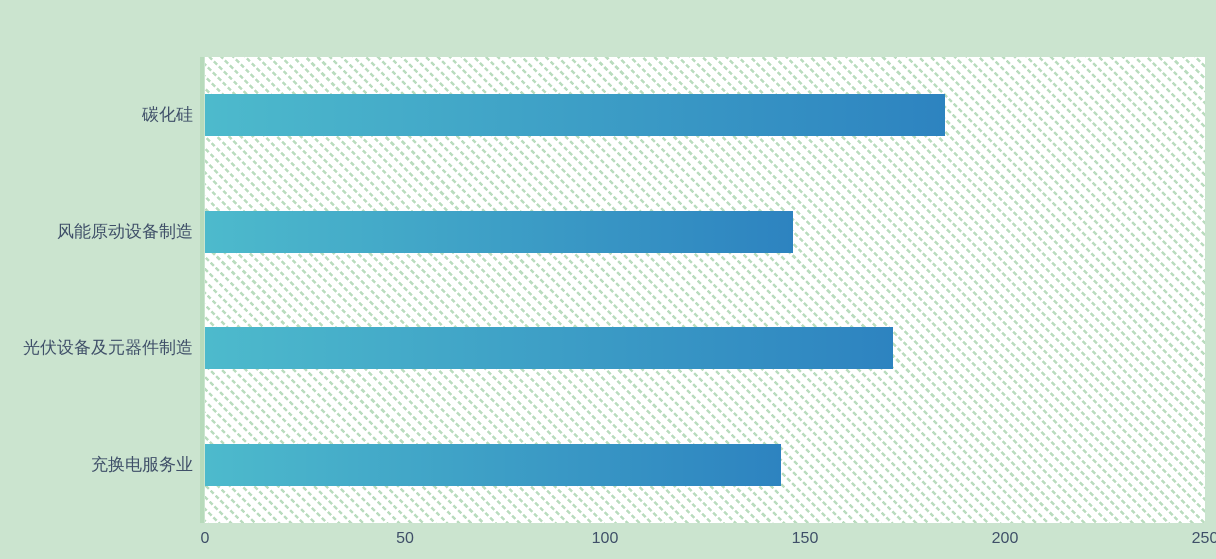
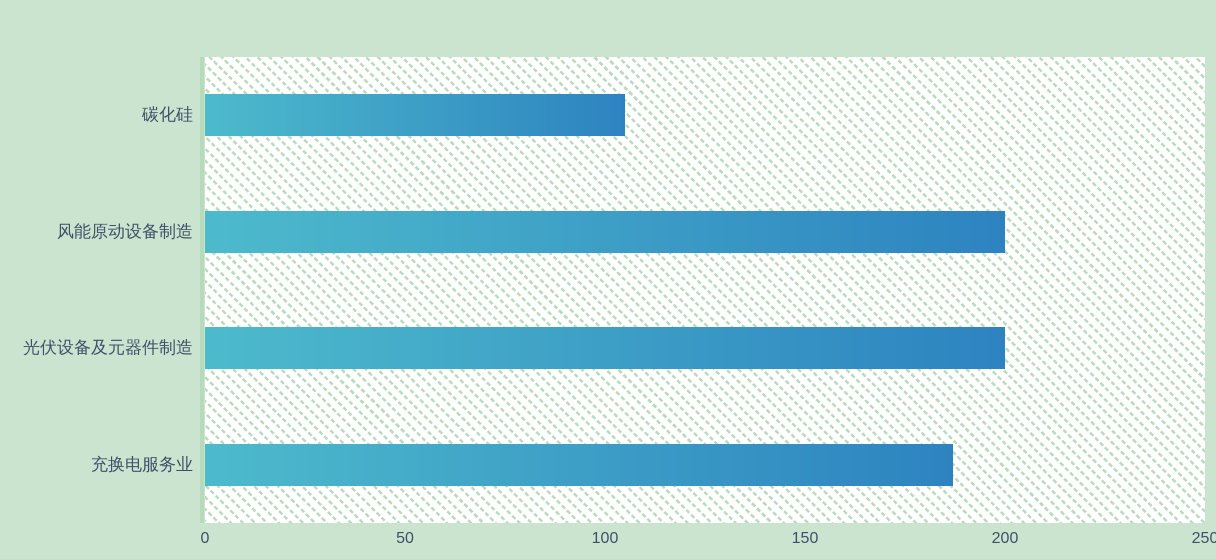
碳化硅: 185 -> 105
风能原动设备制造: 147 -> 200
光伏设备及元器件制造: 172 -> 200
充换电服务业: 144 -> 187
